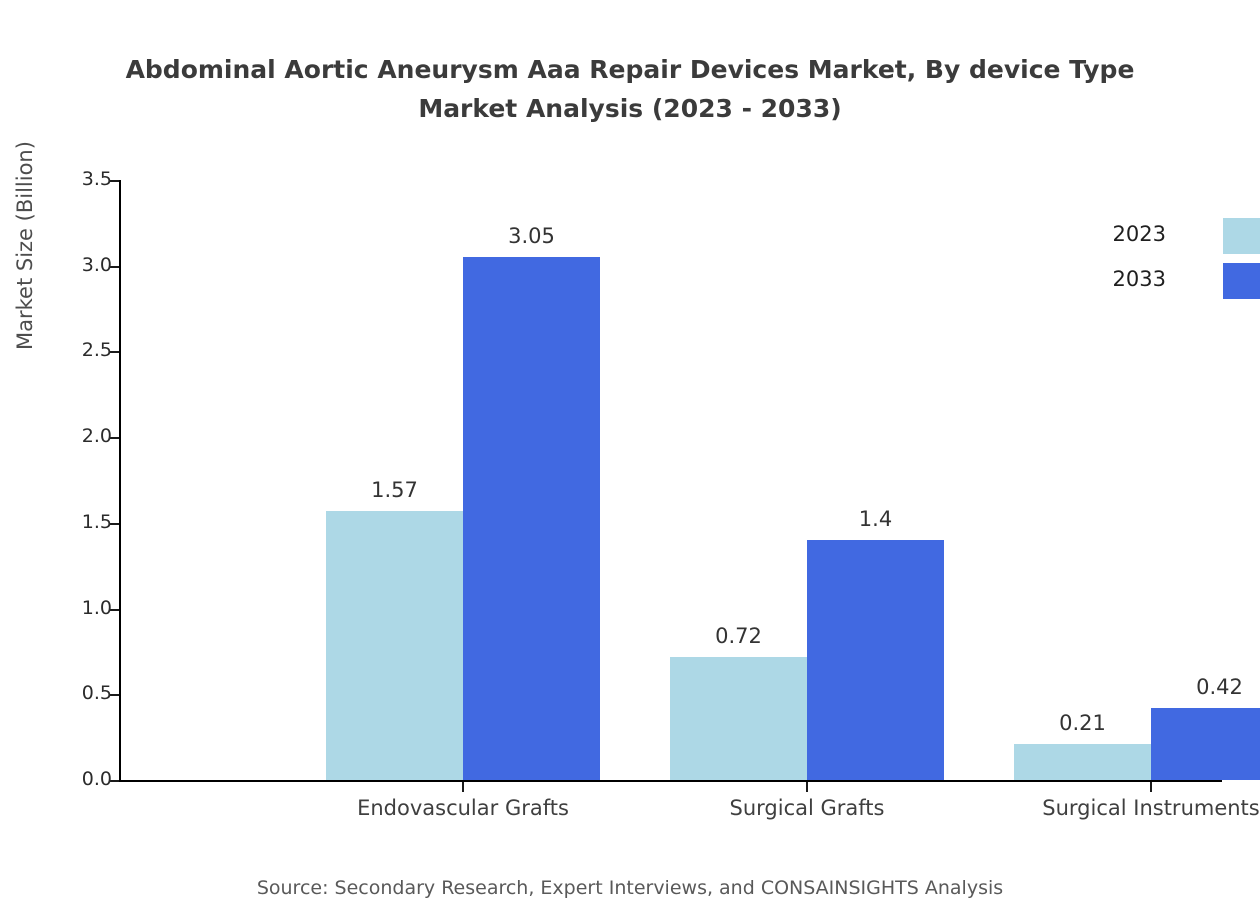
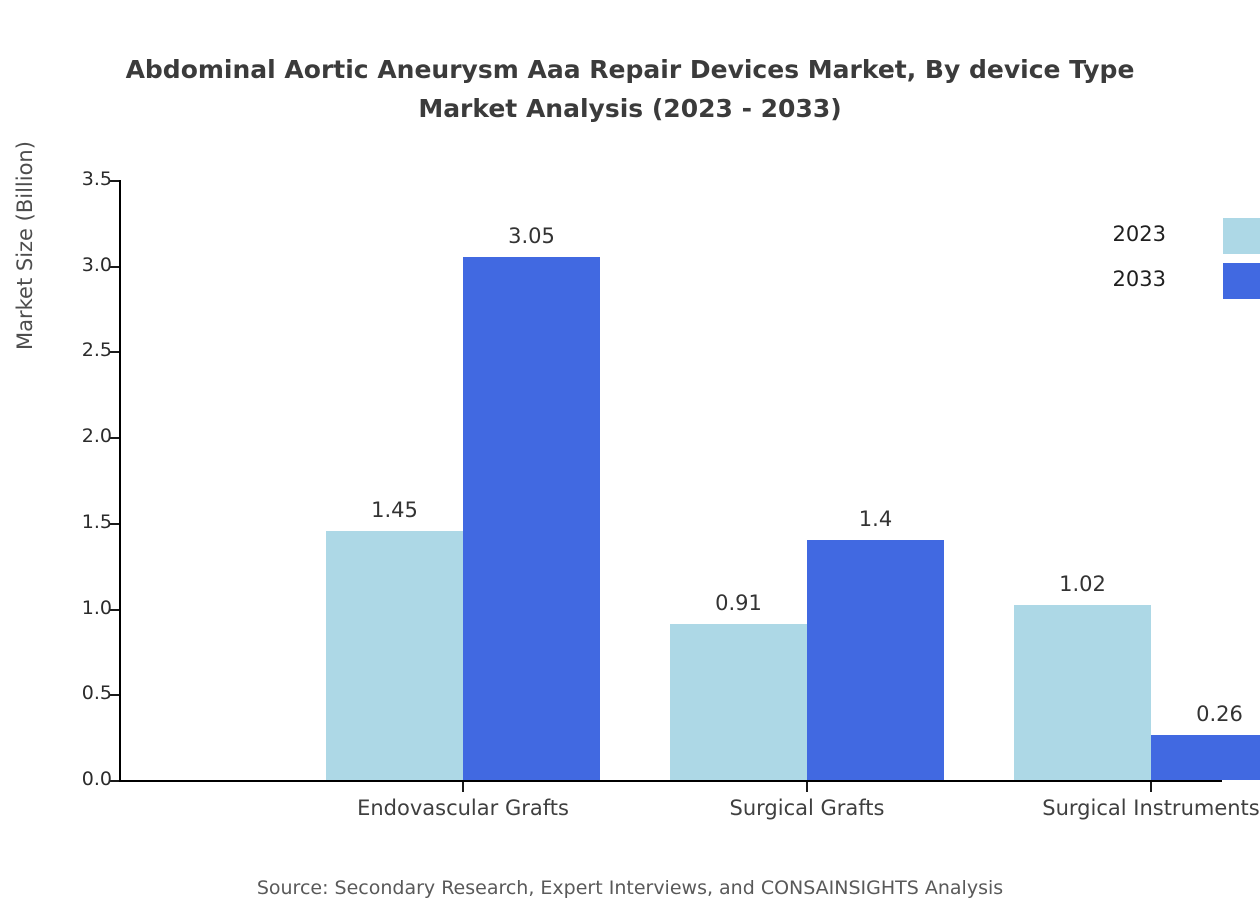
2023/Endovascular Grafts: 1.57 -> 1.45
2023/Surgical Grafts: 0.72 -> 0.91
2023/Surgical Instruments: 0.21 -> 1.02
2033/Surgical Instruments: 0.42 -> 0.26
